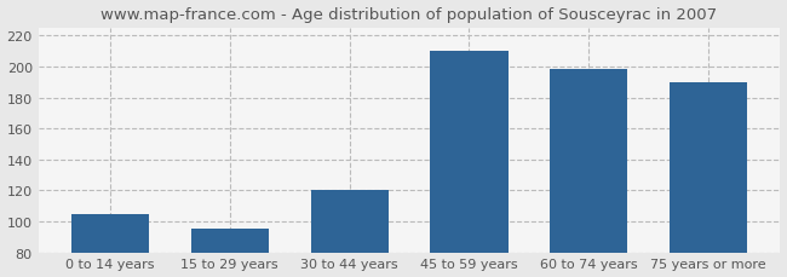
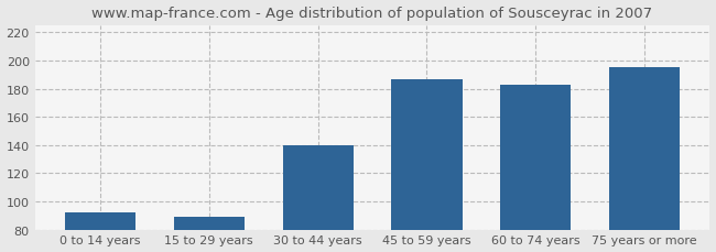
0 to 14 years: 105 -> 92
15 to 29 years: 95 -> 89
30 to 44 years: 120 -> 140
45 to 59 years: 210 -> 187
60 to 74 years: 198 -> 183
75 years or more: 190 -> 195
